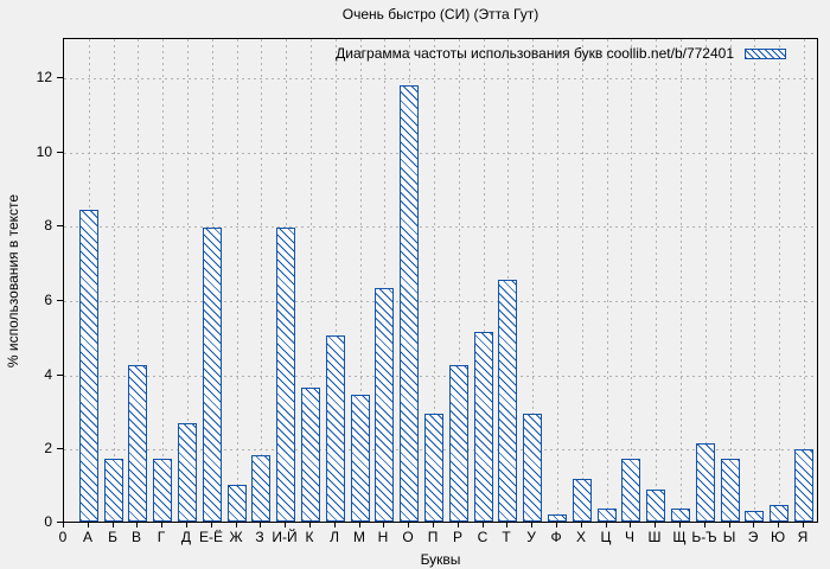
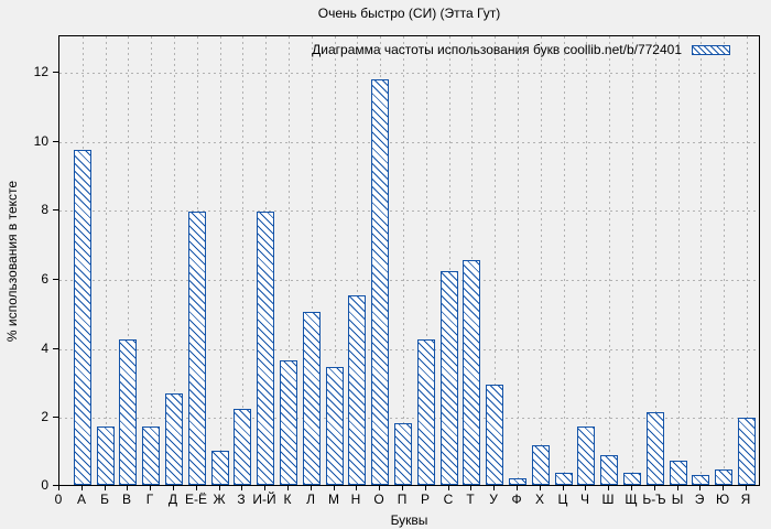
А: 8.4 -> 9.7
З: 1.8 -> 2.2
Н: 6.3 -> 5.5
П: 2.9 -> 1.8
С: 5.1 -> 6.2
Ы: 1.7 -> 0.7
